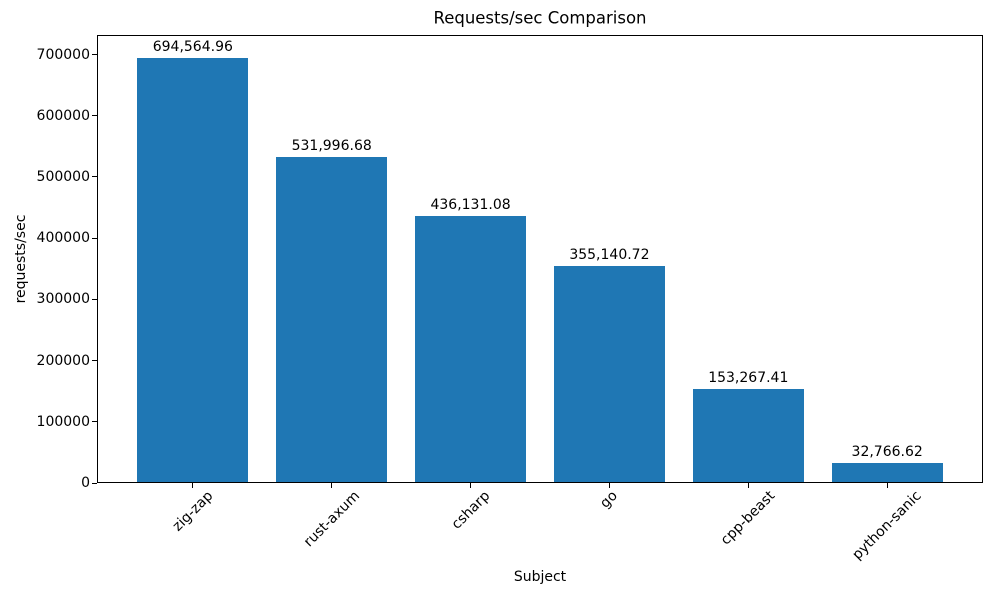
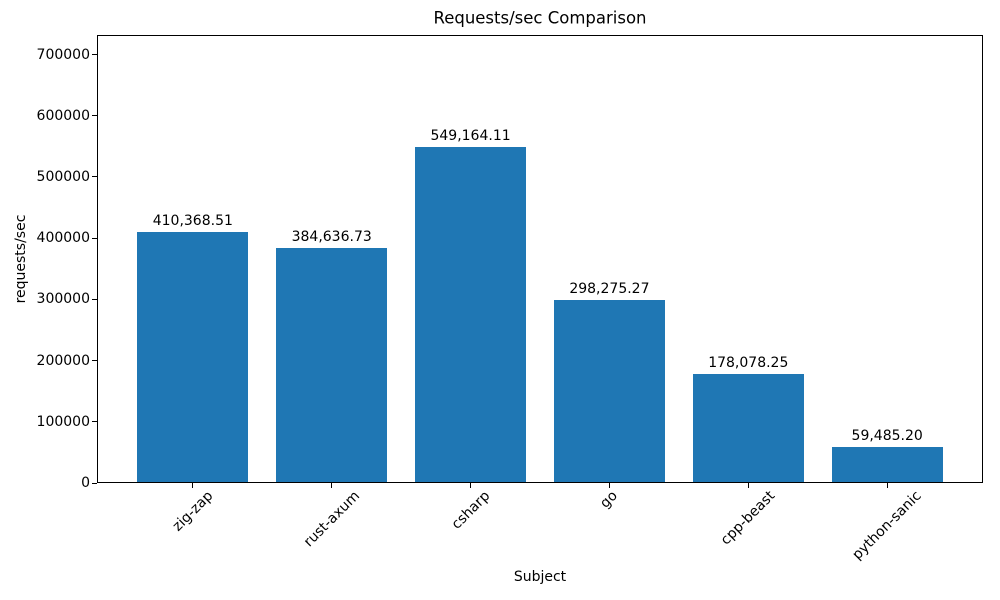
zig-zap: 694,564.96 -> 410,368.51
rust-axum: 531,996.68 -> 384,636.73
csharp: 436,131.08 -> 549,164.11
go: 355,140.72 -> 298,275.27
cpp-beast: 153,267.41 -> 178,078.25
python-sanic: 32,766.62 -> 59,485.20
